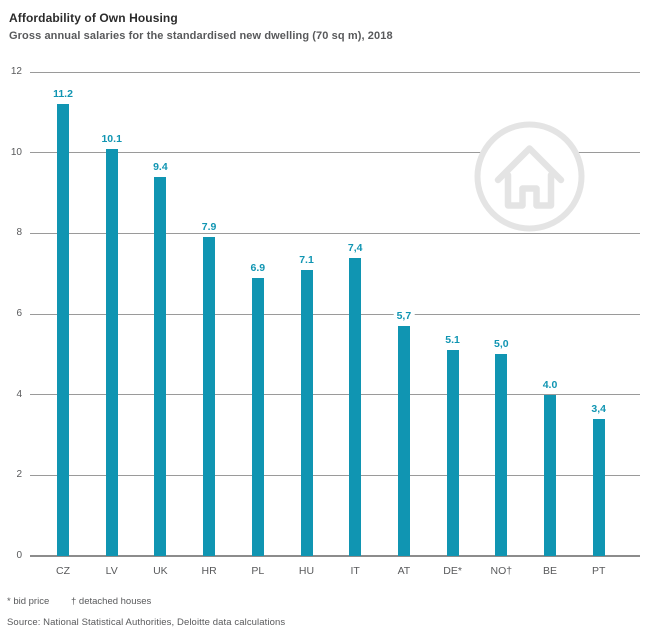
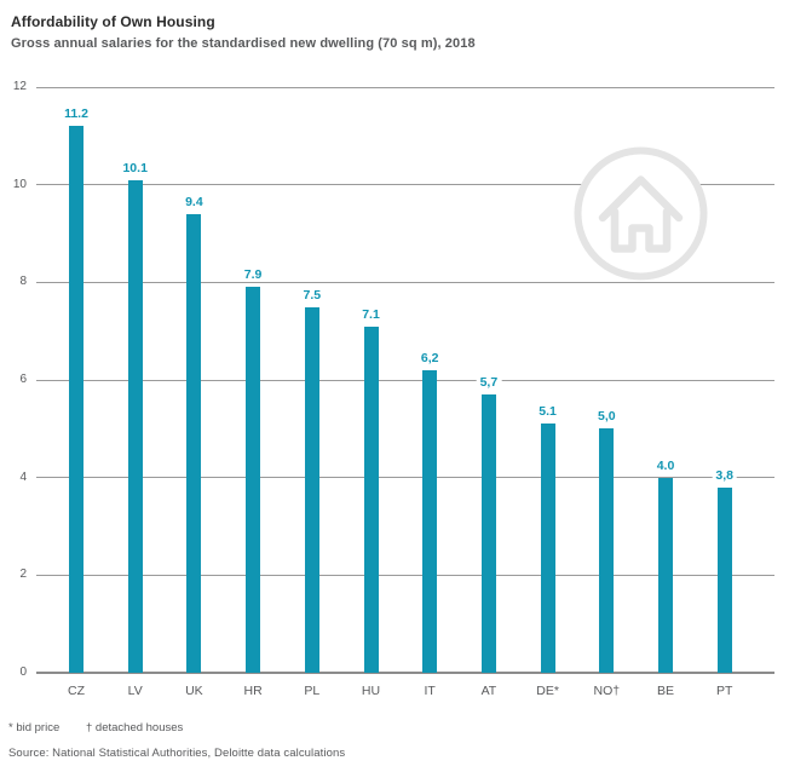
PL: 6.9 -> 7.5
IT: 7,4 -> 6,2
PT: 3,4 -> 3,8
